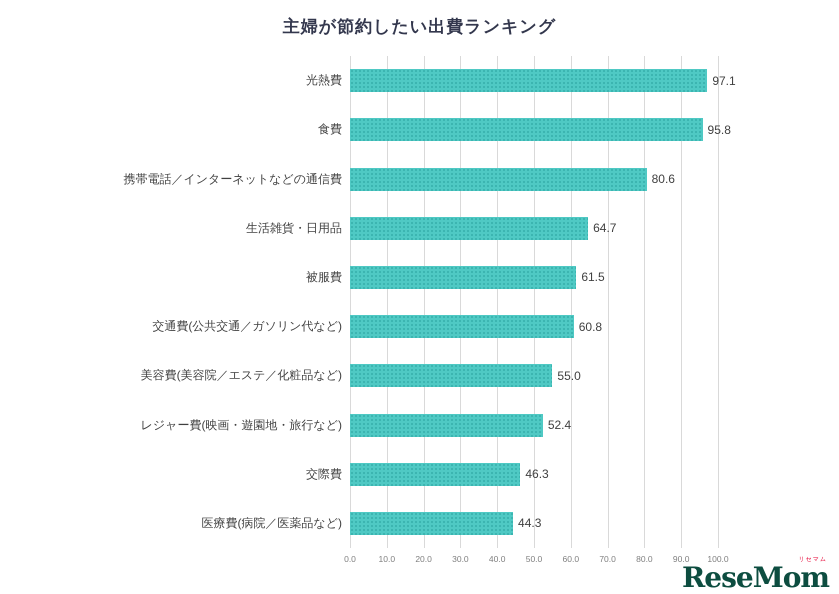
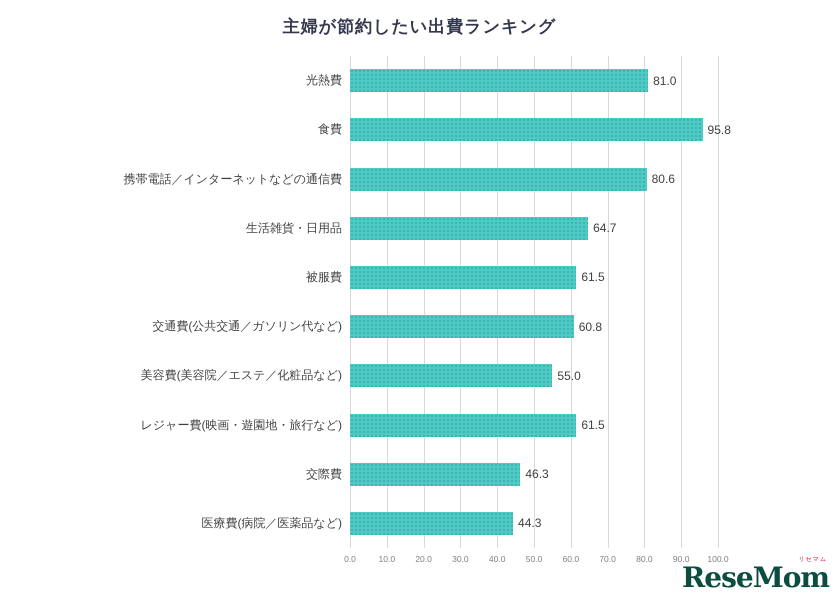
光熱費: 97.1 -> 81.0
レジャー費(映画・遊園地・旅行など): 52.4 -> 61.5
